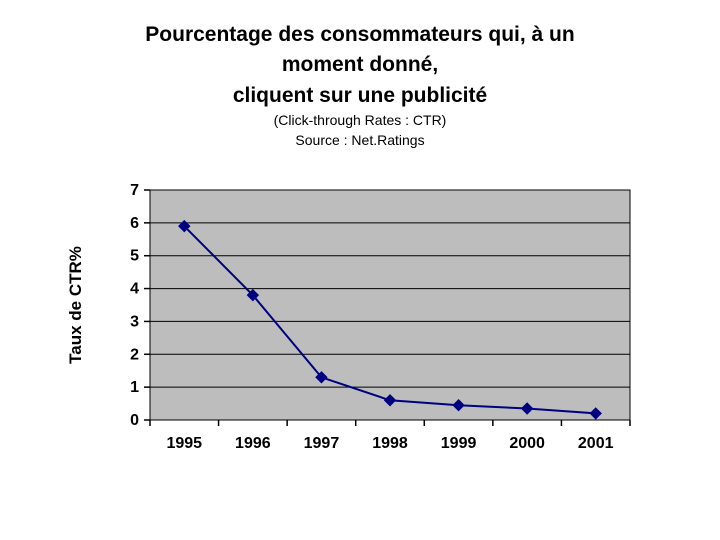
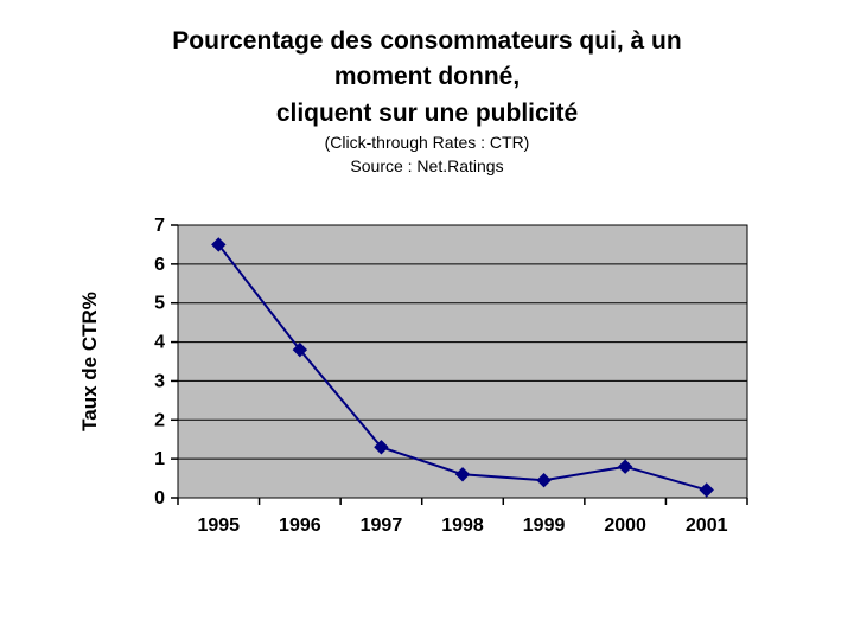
1995: 5.9 -> 6.5
2000: 0.3 -> 0.8
